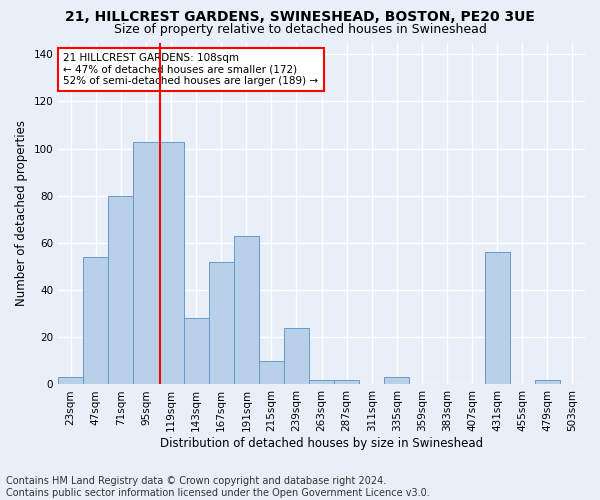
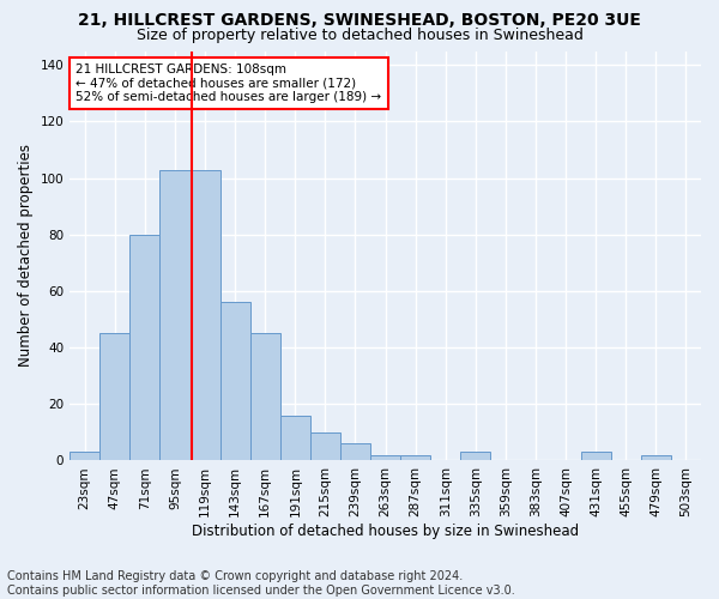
47sqm: 54 -> 45
143sqm: 28 -> 56
167sqm: 52 -> 45
191sqm: 63 -> 16
239sqm: 24 -> 6
431sqm: 56 -> 3
